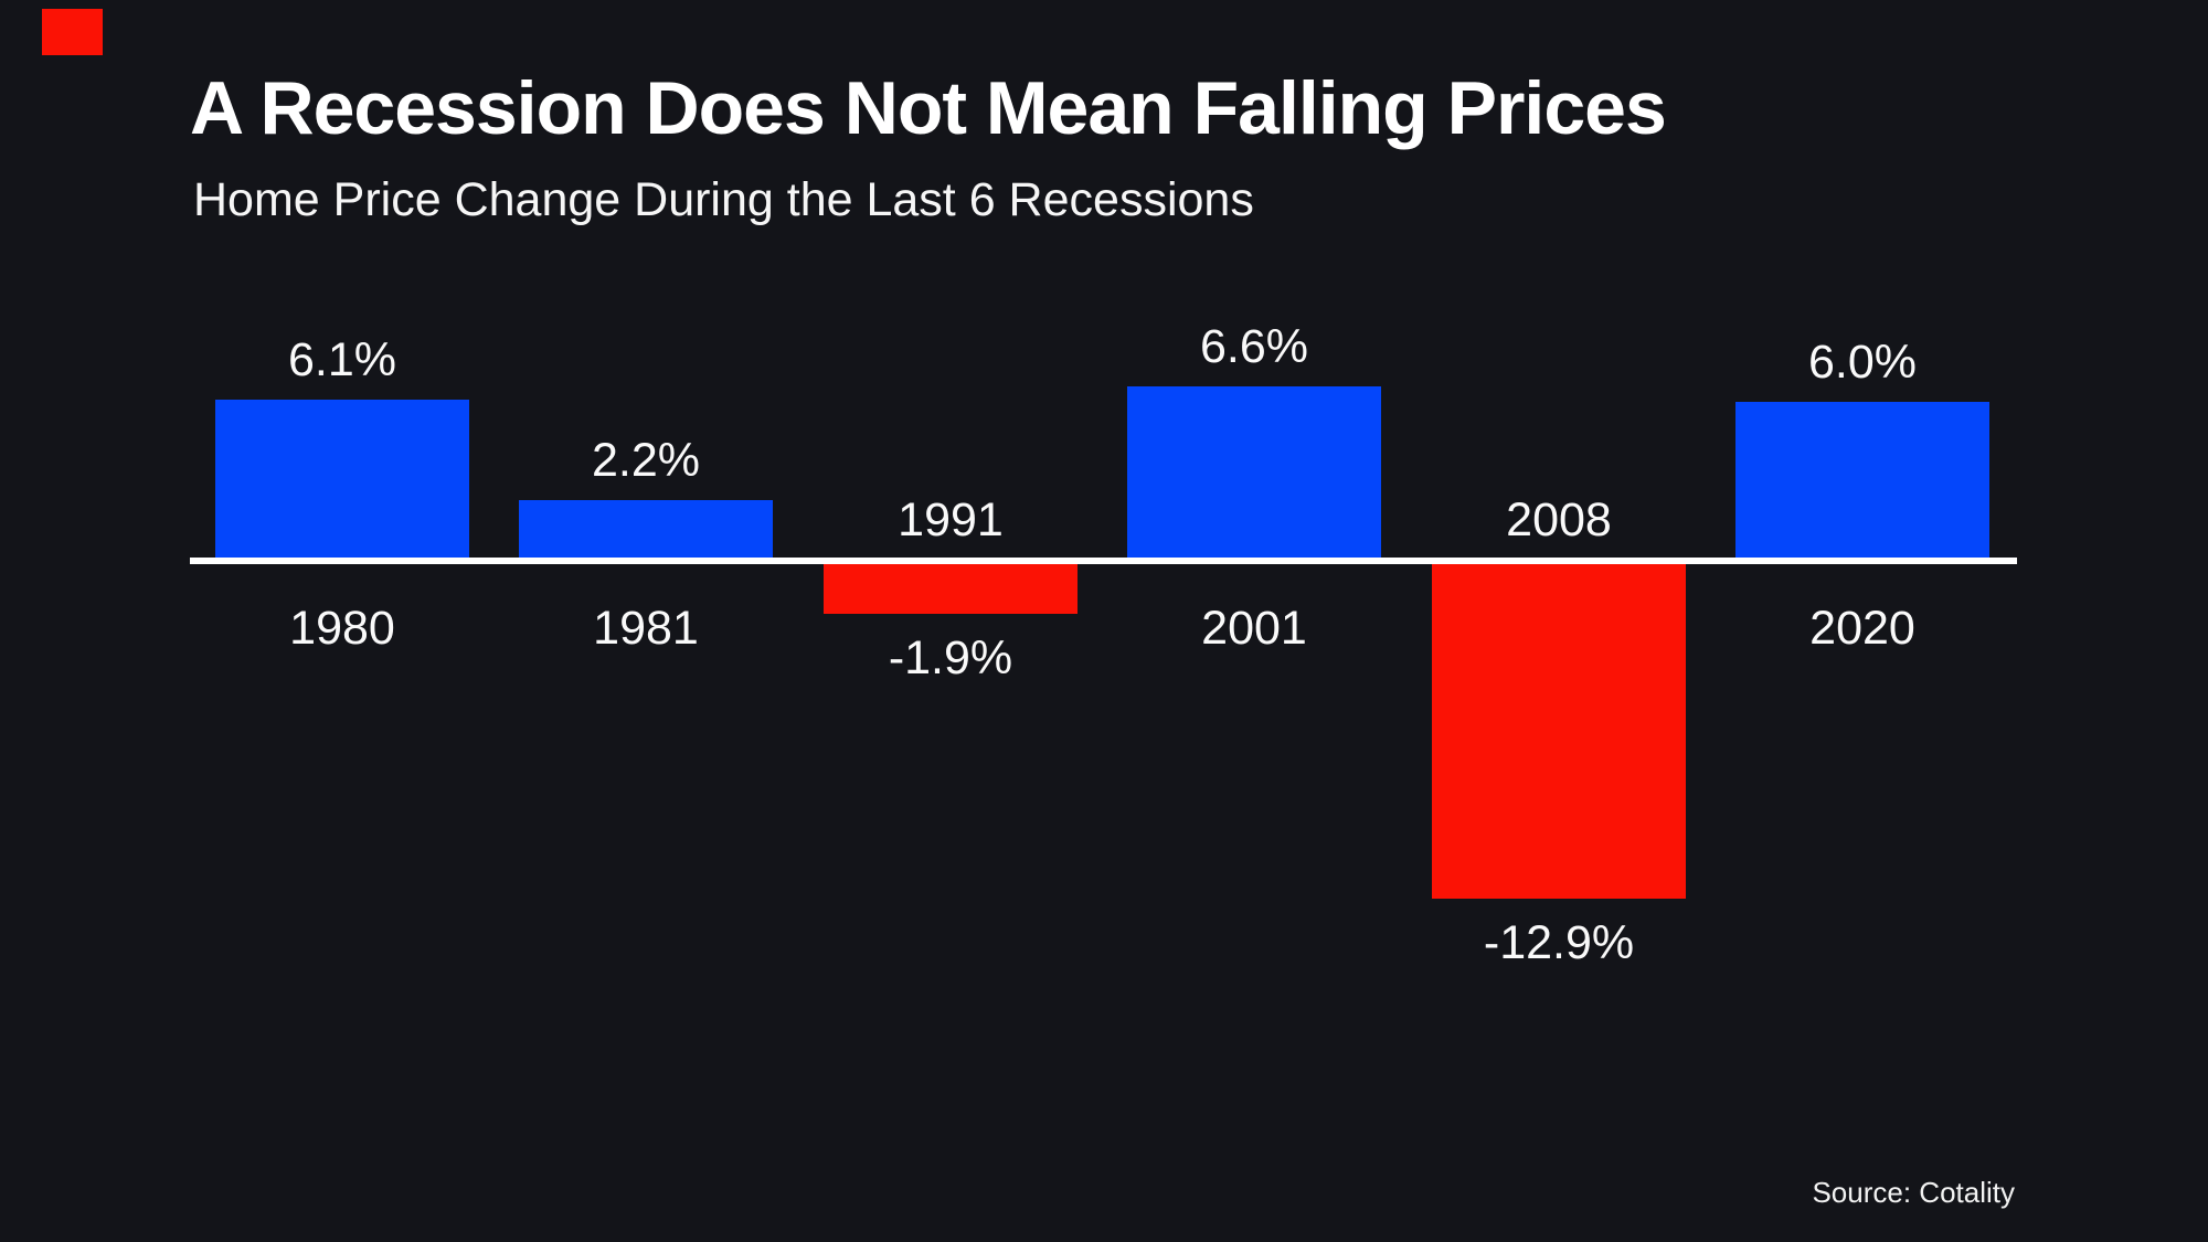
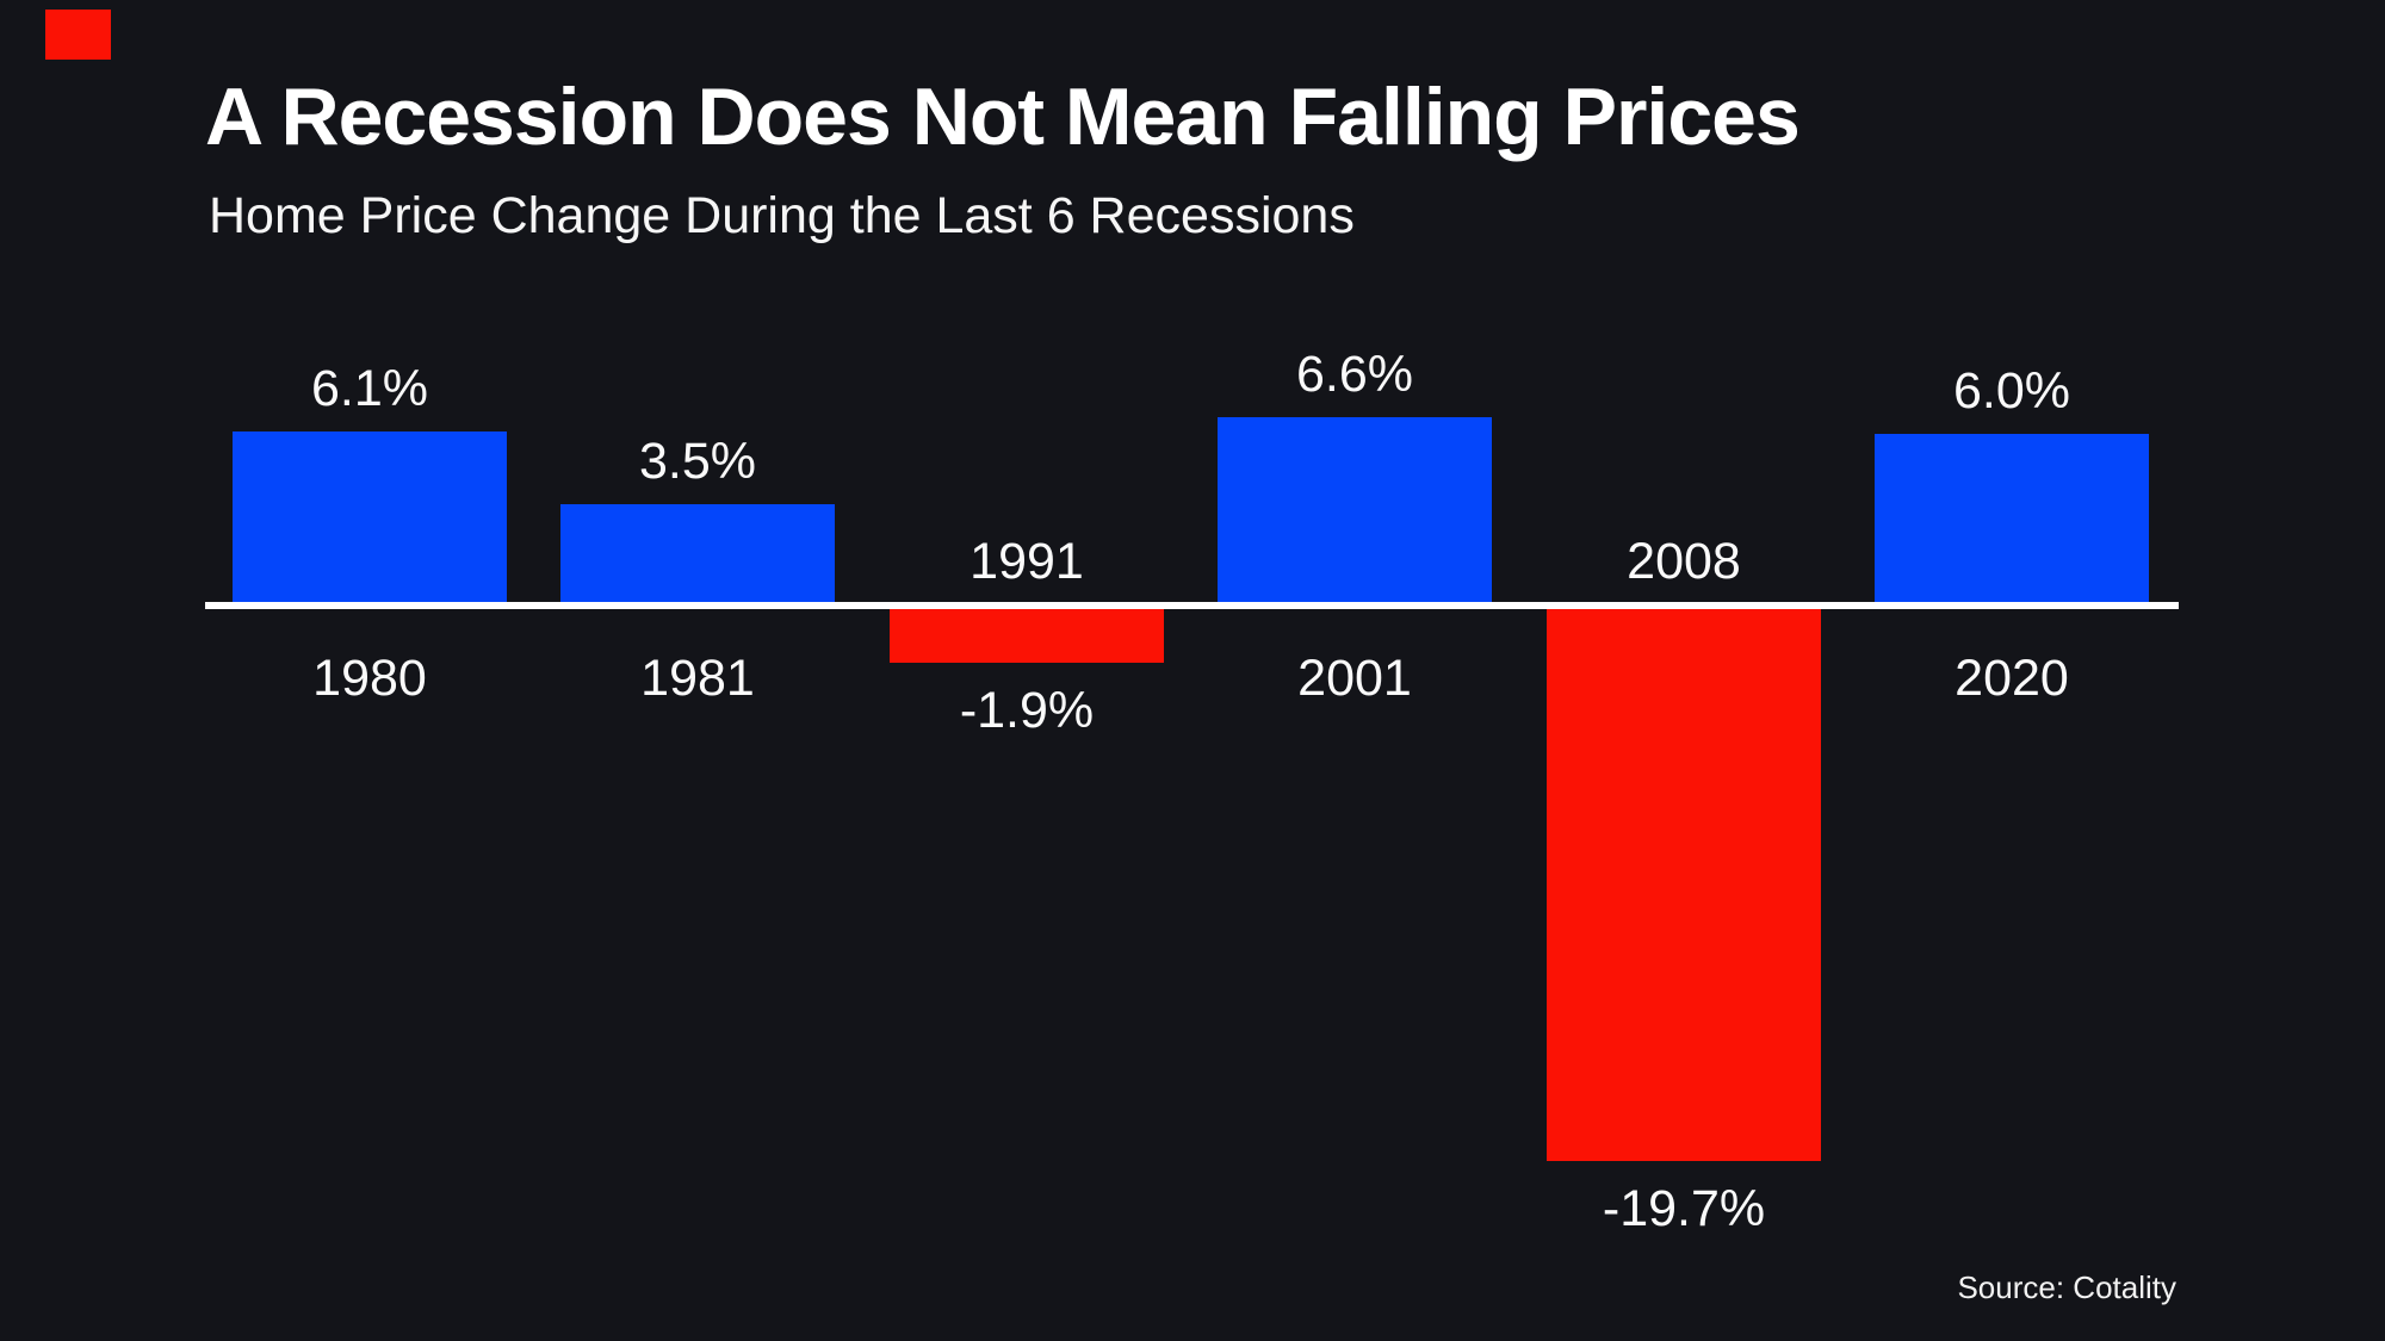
1981: 2.2% -> 3.5%
2008: -12.9% -> -19.7%
